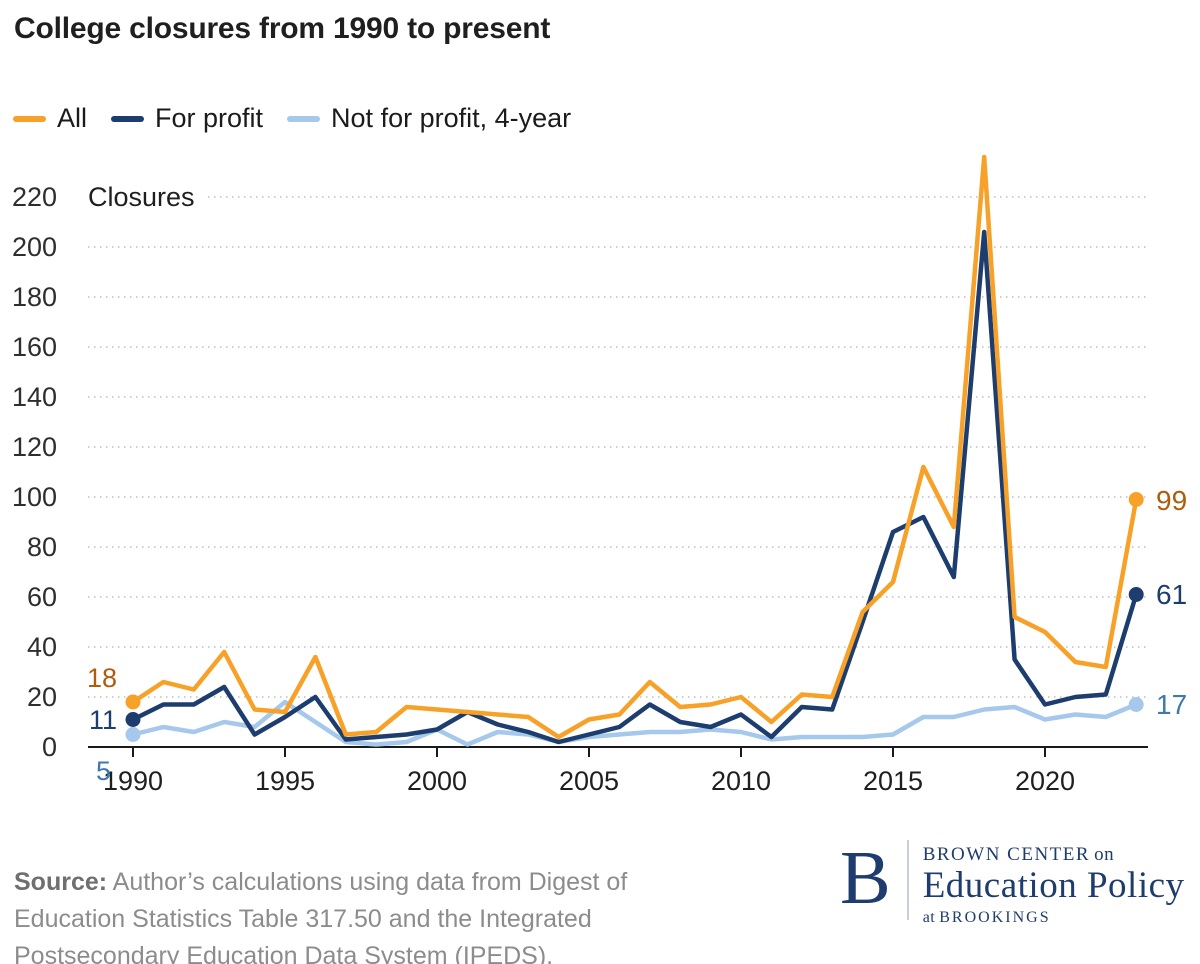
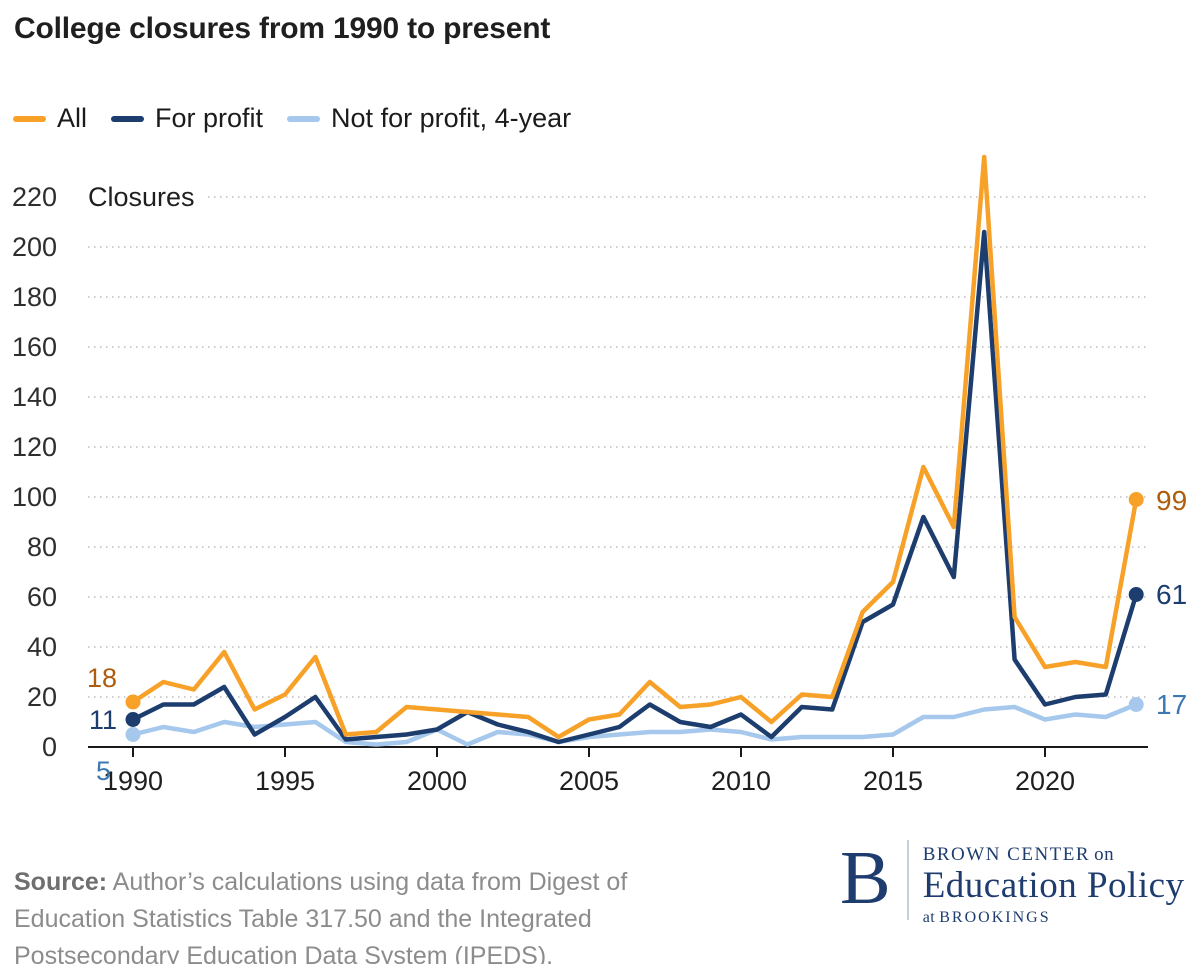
All/1995: 14 -> 21
Not for profit, 4-year/1995: 18 -> 9
For profit/2015: 86 -> 57
All/2020: 46 -> 32
